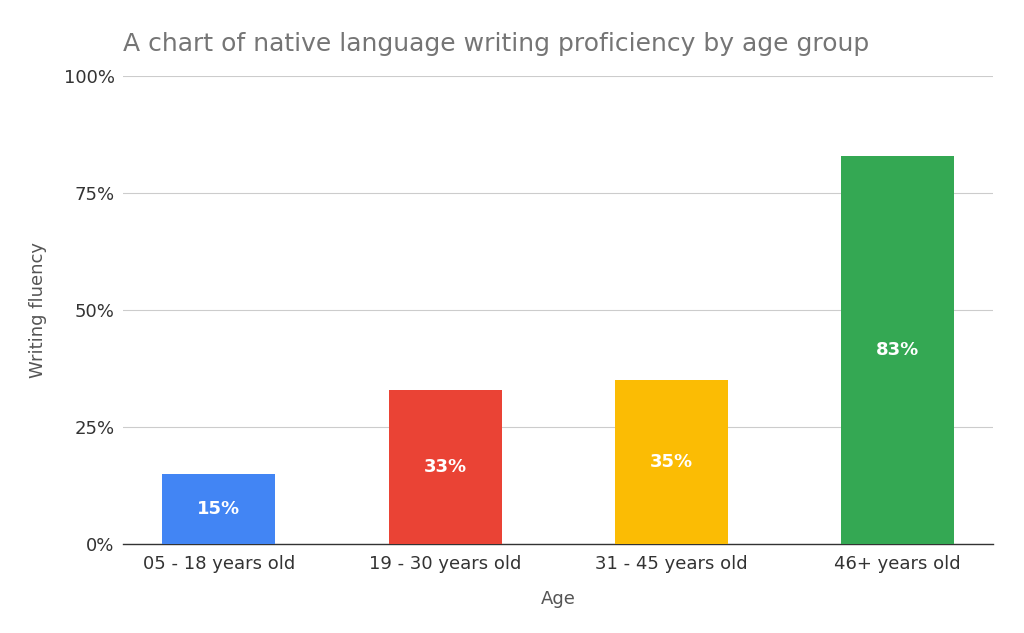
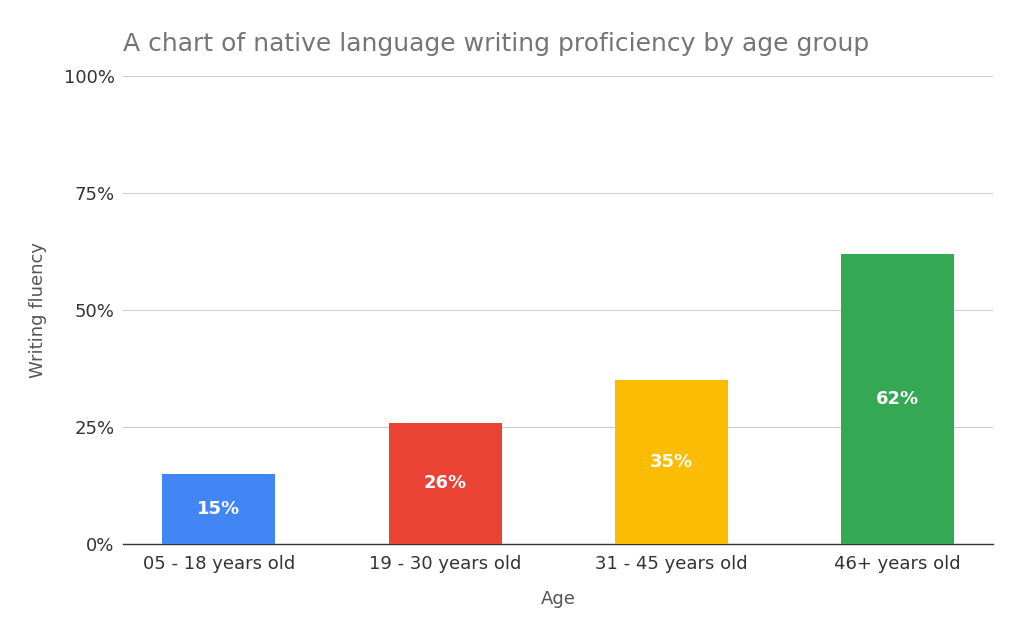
19 - 30 years old: 33% -> 26%
46+ years old: 83% -> 62%
